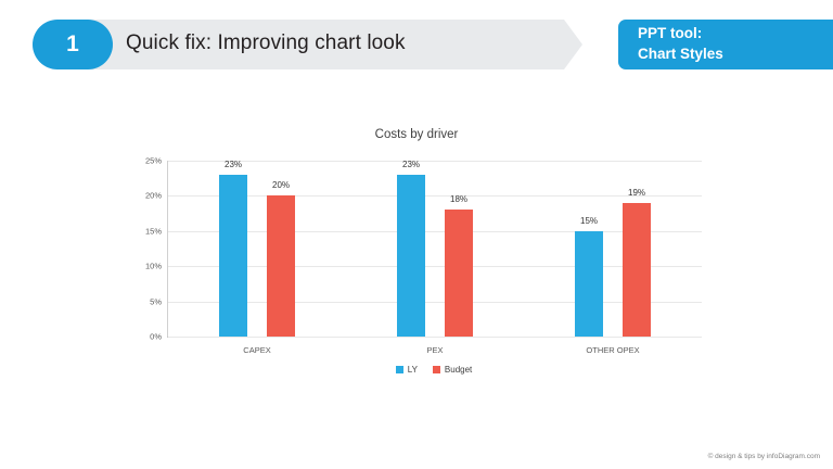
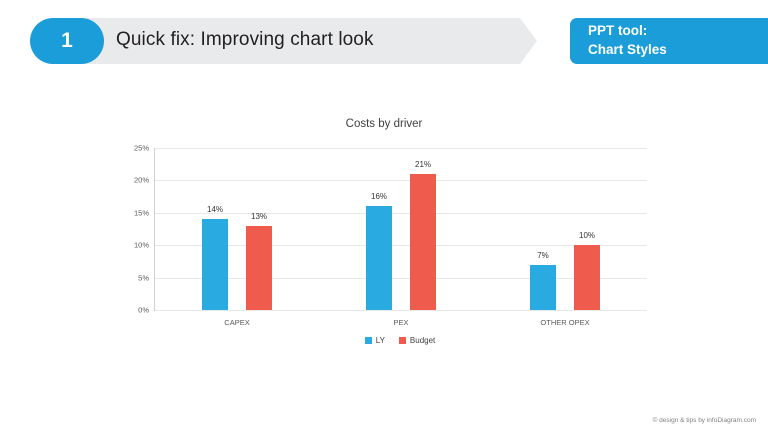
LY/CAPEX: 23% -> 14%
Budget/CAPEX: 20% -> 13%
LY/PEX: 23% -> 16%
Budget/PEX: 18% -> 21%
LY/OTHER OPEX: 15% -> 7%
Budget/OTHER OPEX: 19% -> 10%
